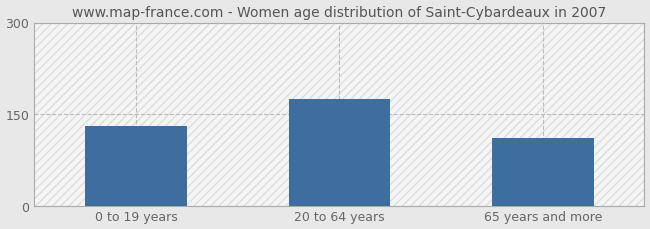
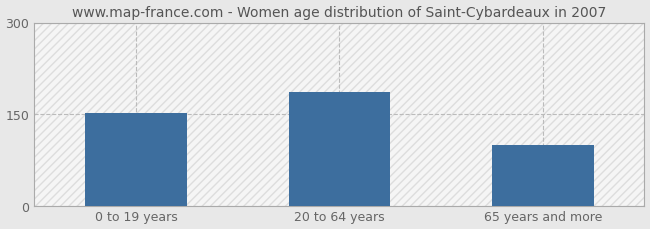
0 to 19 years: 130 -> 152
20 to 64 years: 175 -> 186
65 years and more: 110 -> 100
